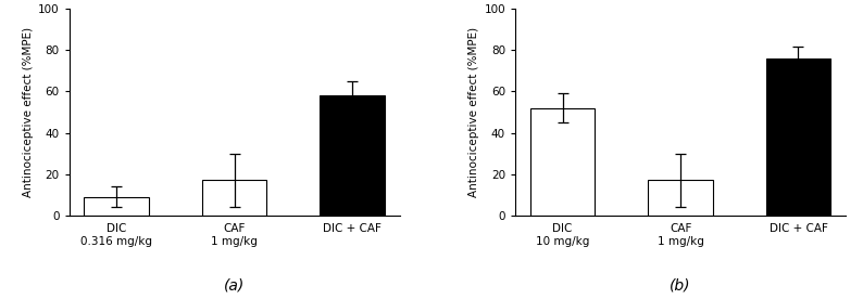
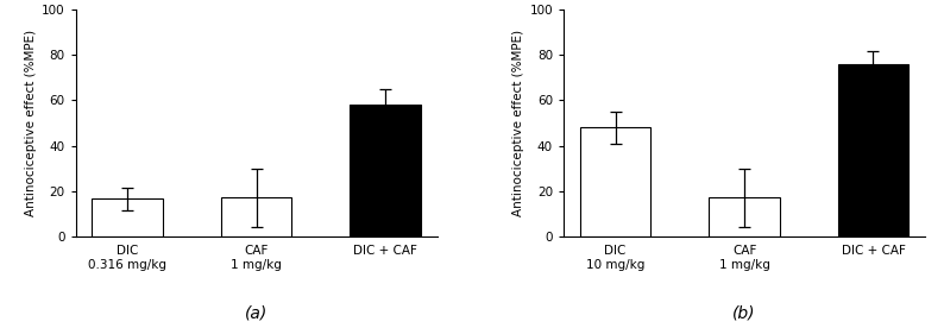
DIC 0.316 mg/kg: 9 -> 16
DIC 10 mg/kg: 52 -> 48
